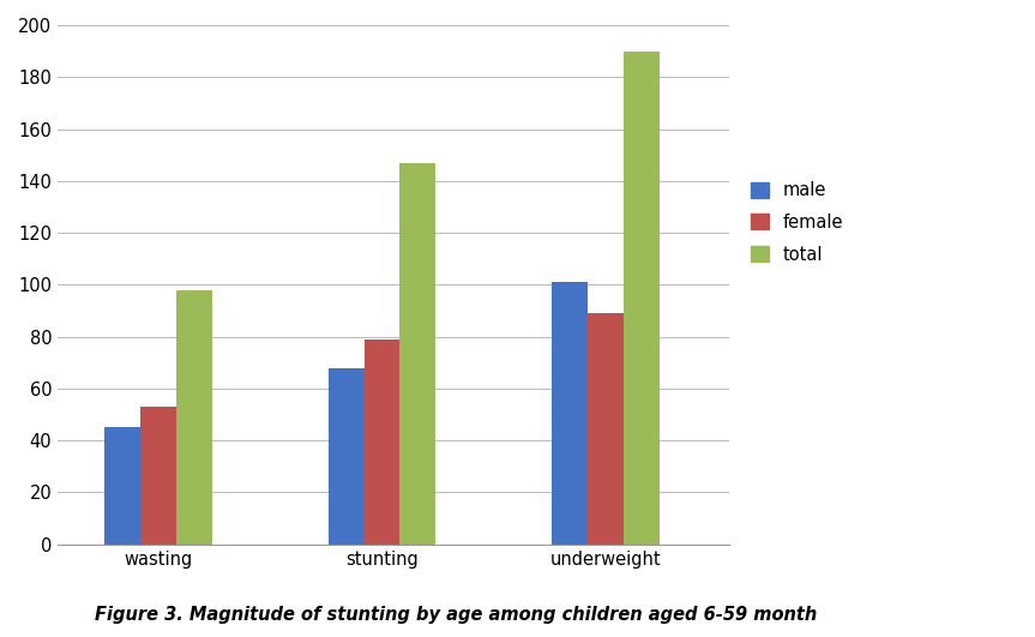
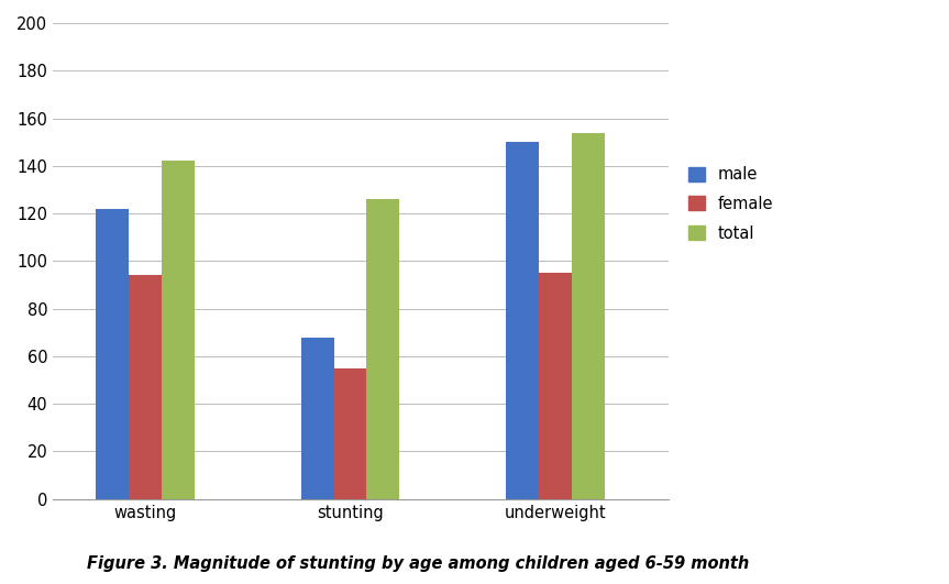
male/wasting: 45 -> 122
female/wasting: 53 -> 94
total/wasting: 98 -> 142
female/stunting: 79 -> 55
total/stunting: 147 -> 126
male/underweight: 101 -> 150
female/underweight: 89 -> 95
total/underweight: 190 -> 154
